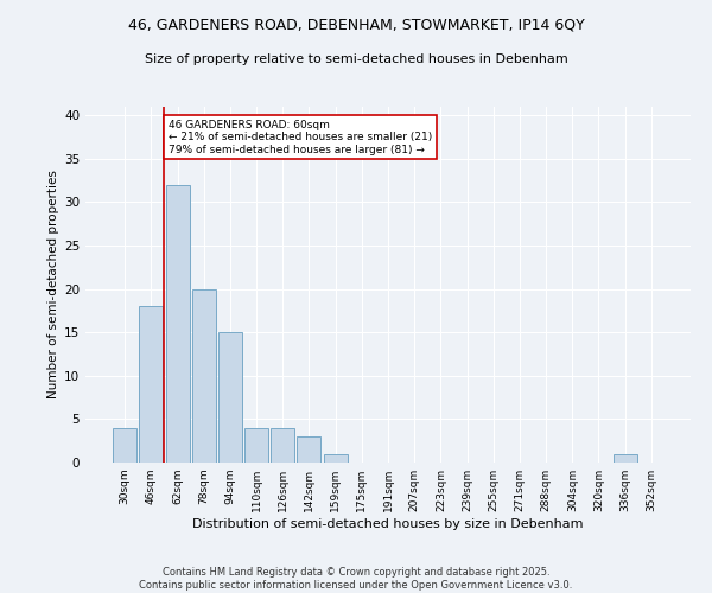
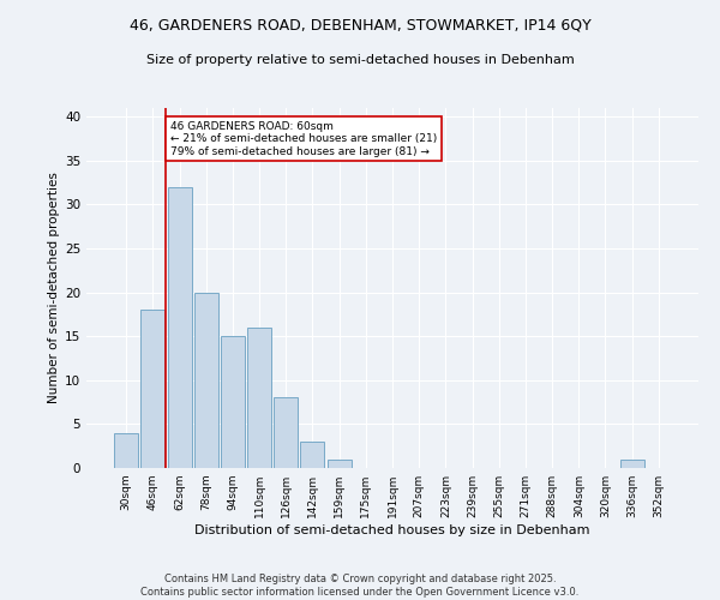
110sqm: 4 -> 16
126sqm: 4 -> 8
